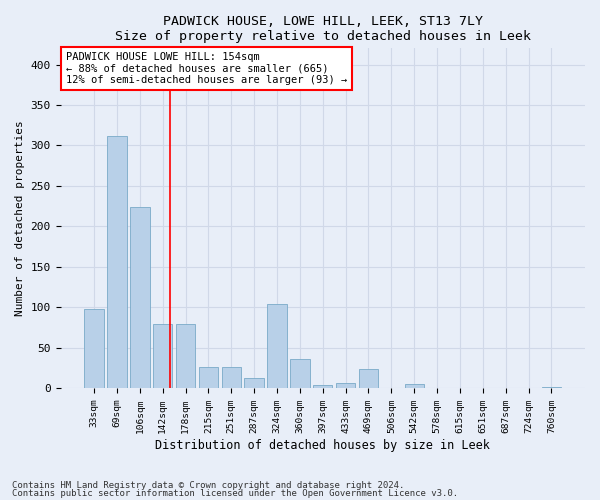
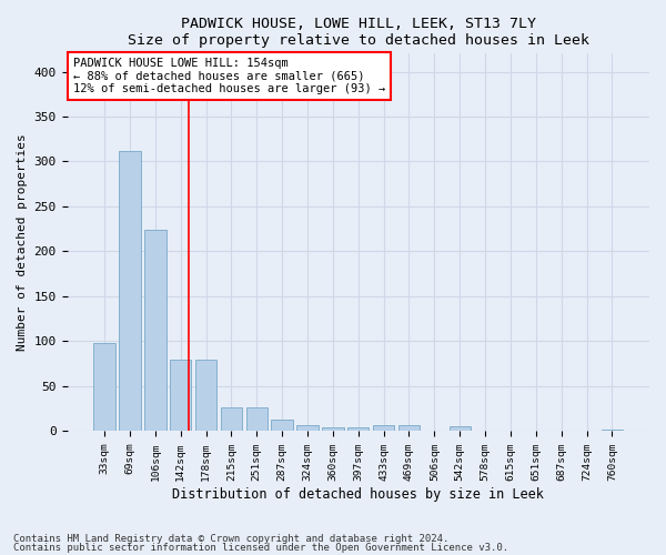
324sqm: 104 -> 6
360sqm: 36 -> 4
469sqm: 24 -> 6
